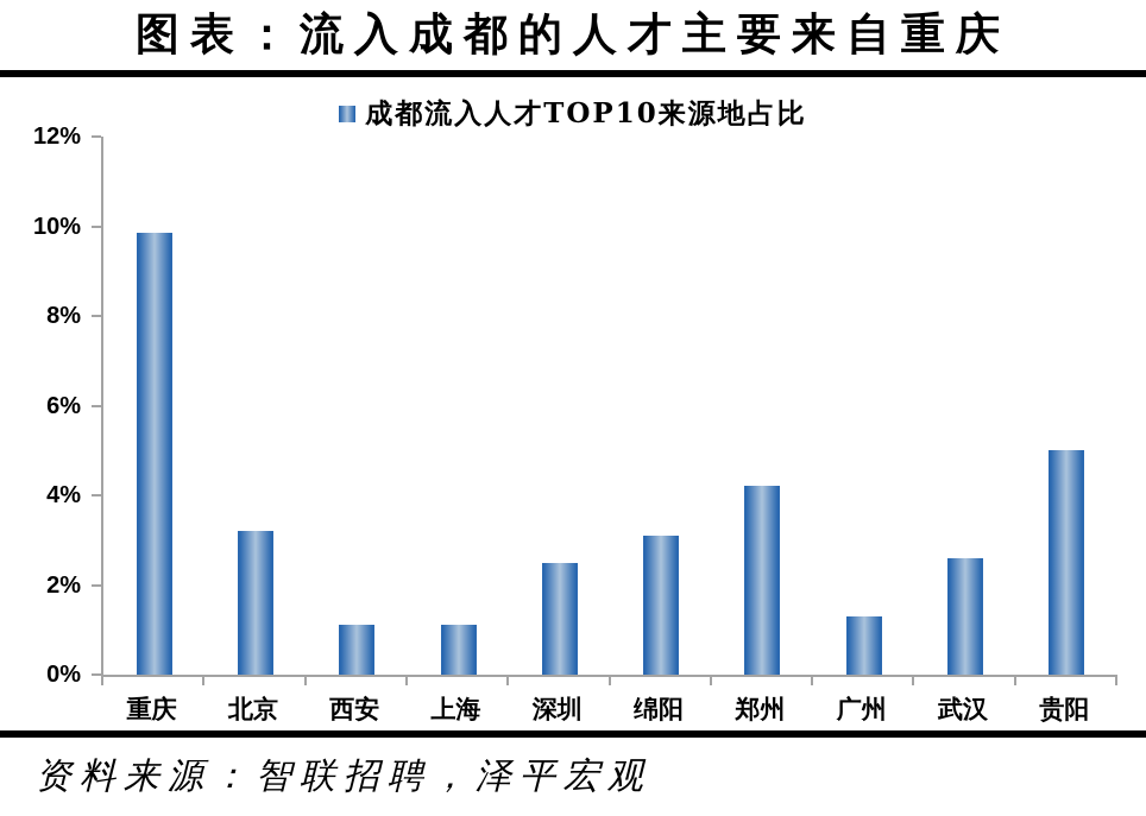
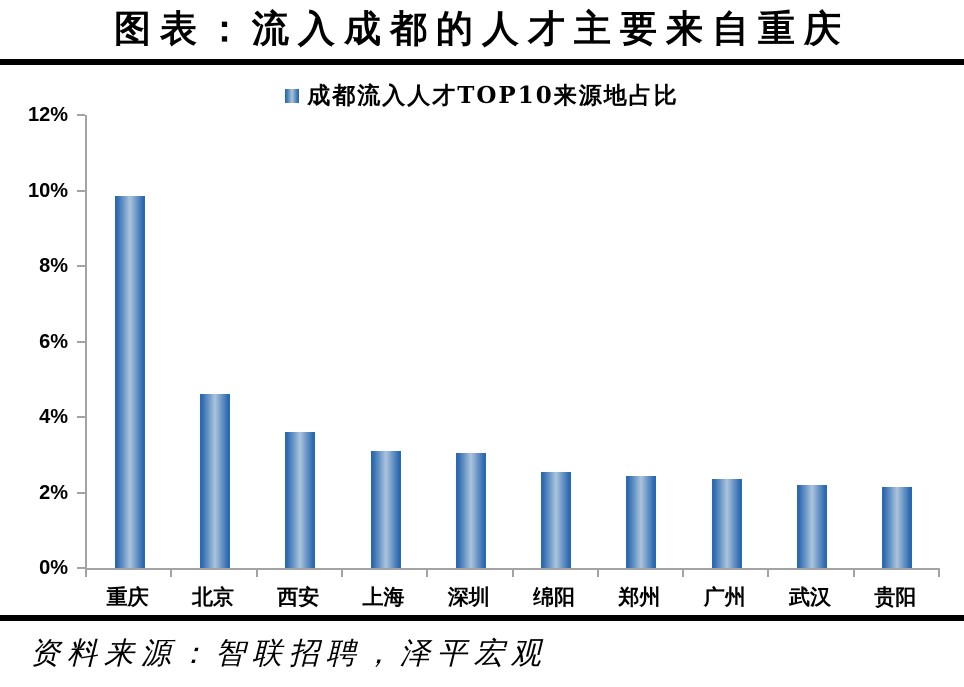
北京: 3.2% -> 4.6%
西安: 1.1% -> 3.6%
上海: 1.1% -> 3.1%
深圳: 2.5% -> 3.0%
绵阳: 3.1% -> 2.5%
郑州: 4.2% -> 2.5%
广州: 1.3% -> 2.4%
武汉: 2.6% -> 2.2%
贵阳: 5.0% -> 2.1%
